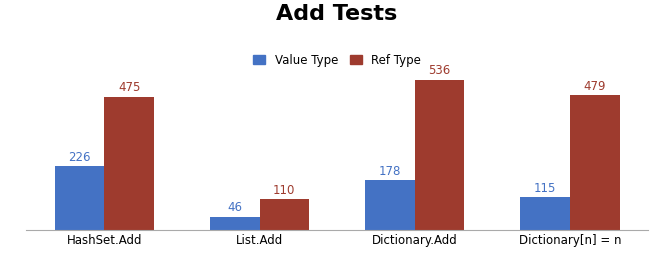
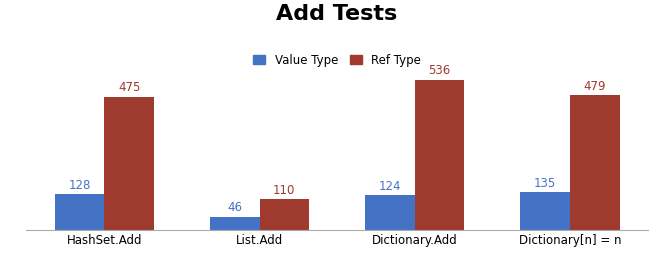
Value Type/HashSet.Add: 226 -> 128
Value Type/Dictionary.Add: 178 -> 124
Value Type/Dictionary[n] = n: 115 -> 135
